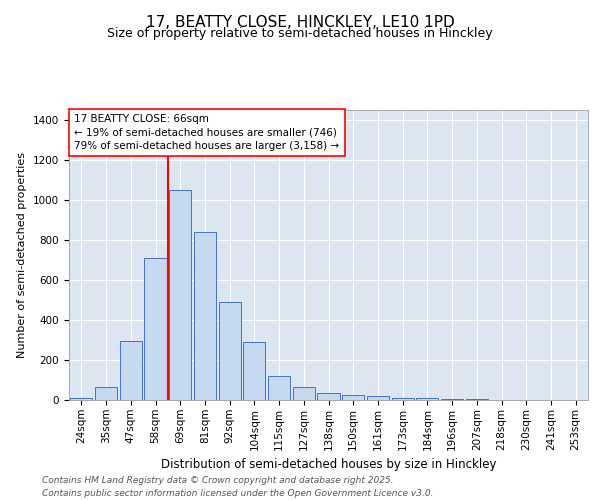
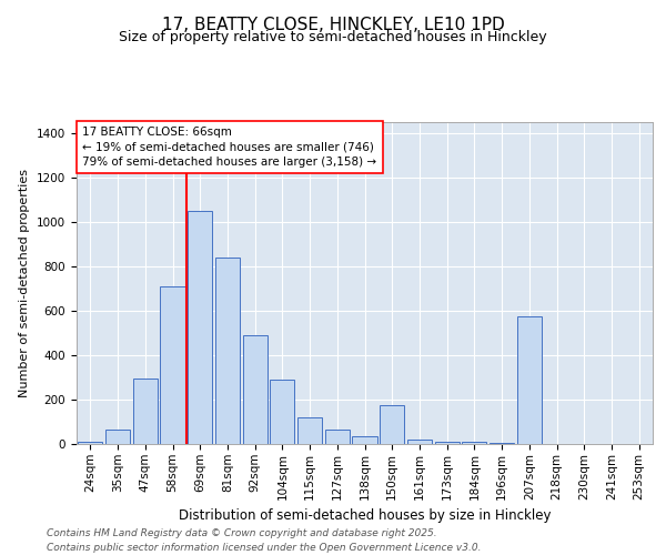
150sqm: 25 -> 175
207sqm: 3 -> 575
